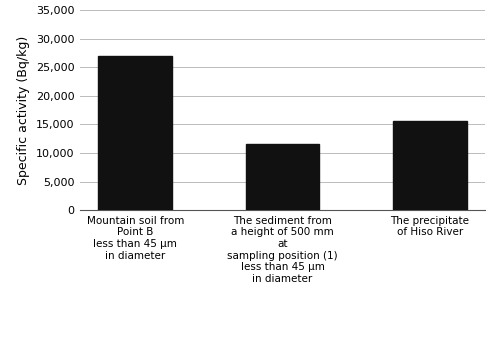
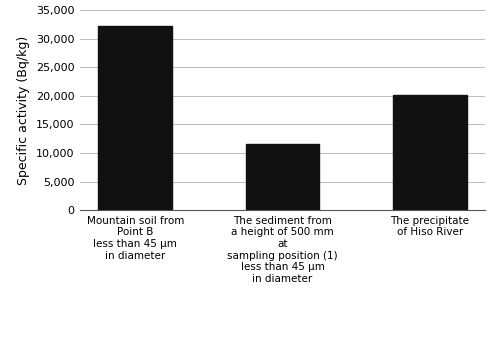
Mountain soil from Point B less than 45 μm in diameter: 27,000 -> 32,200
The precipitate of Hiso River: 15,600 -> 20,100
